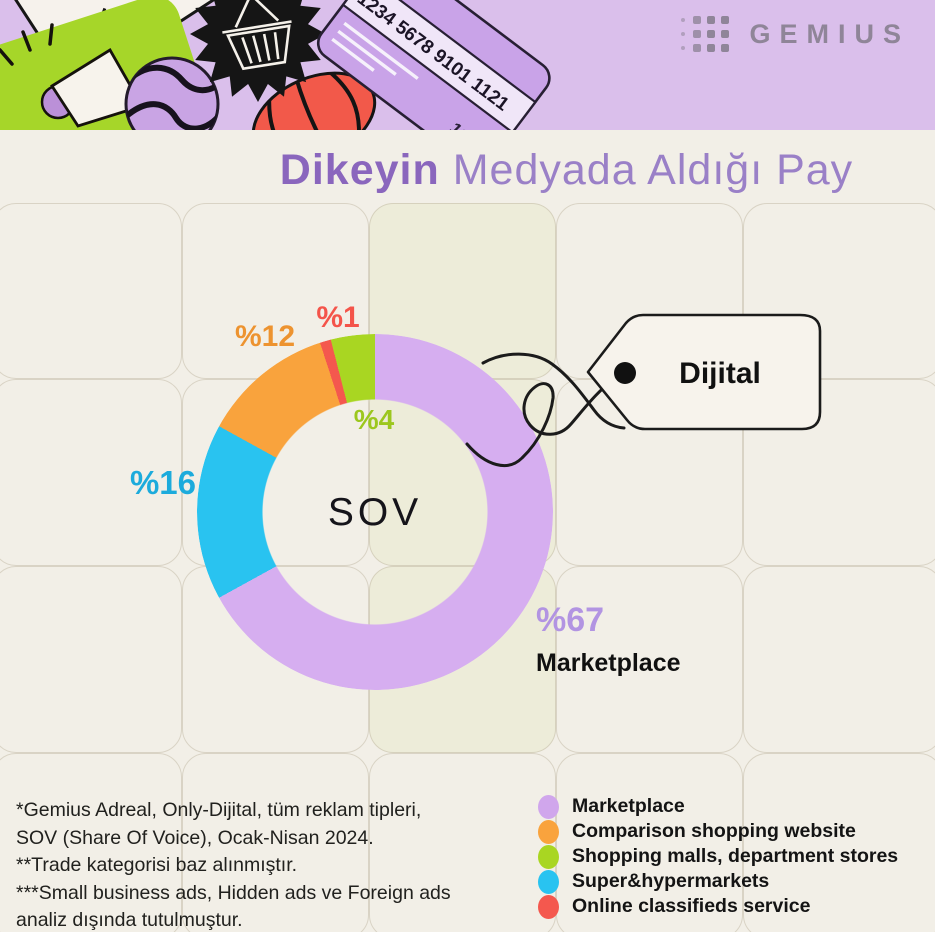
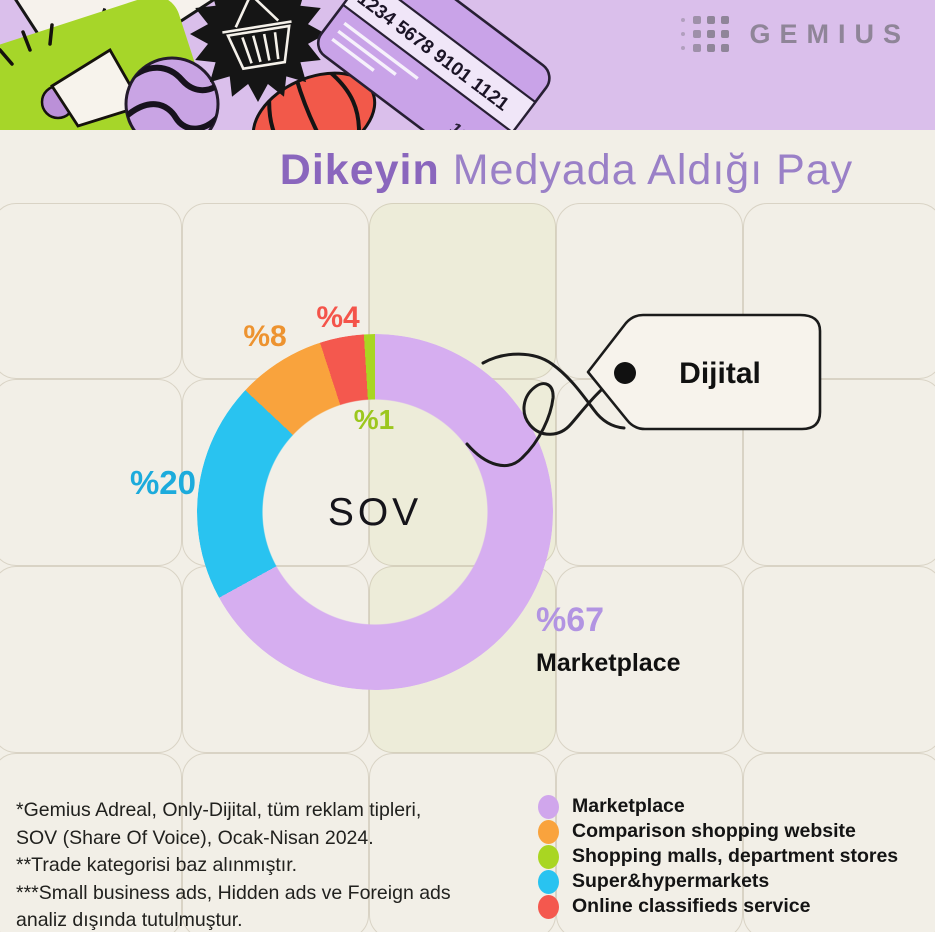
Super&hypermarkets: 16 -> 20
Comparison shopping website: 12 -> 8
Online classifieds service: 1 -> 4
Shopping malls, department stores: 4 -> 1
